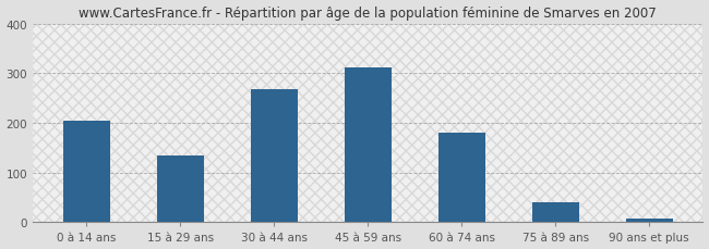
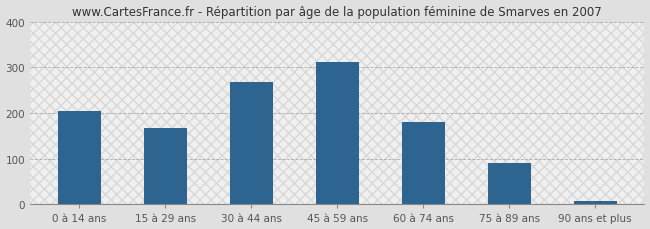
15 à 29 ans: 135 -> 168
75 à 89 ans: 40 -> 90
